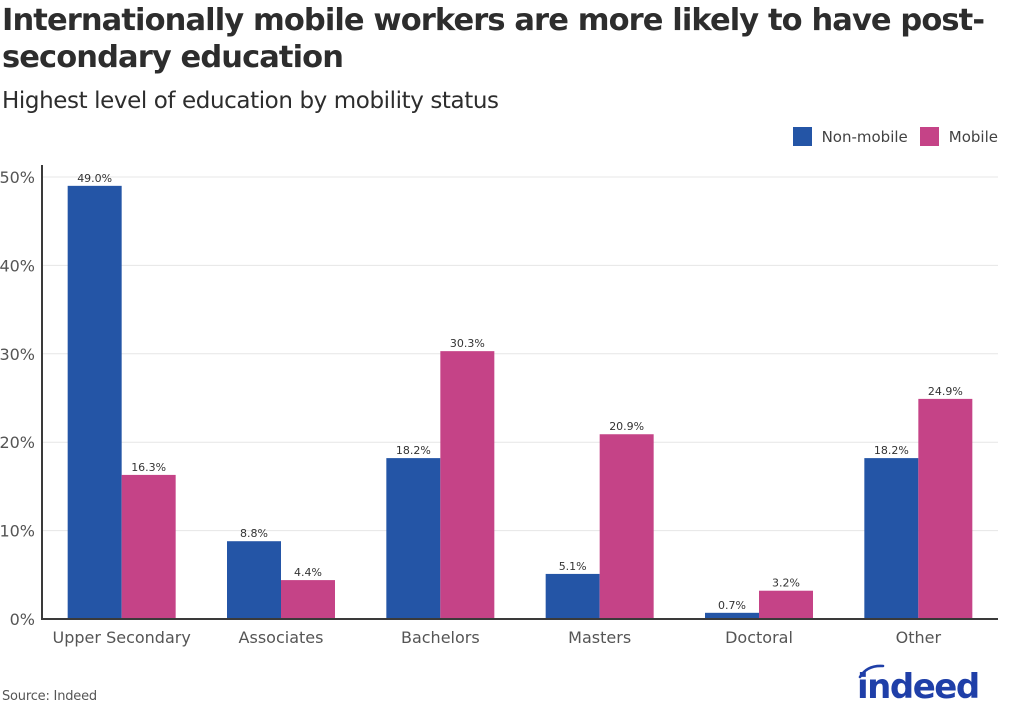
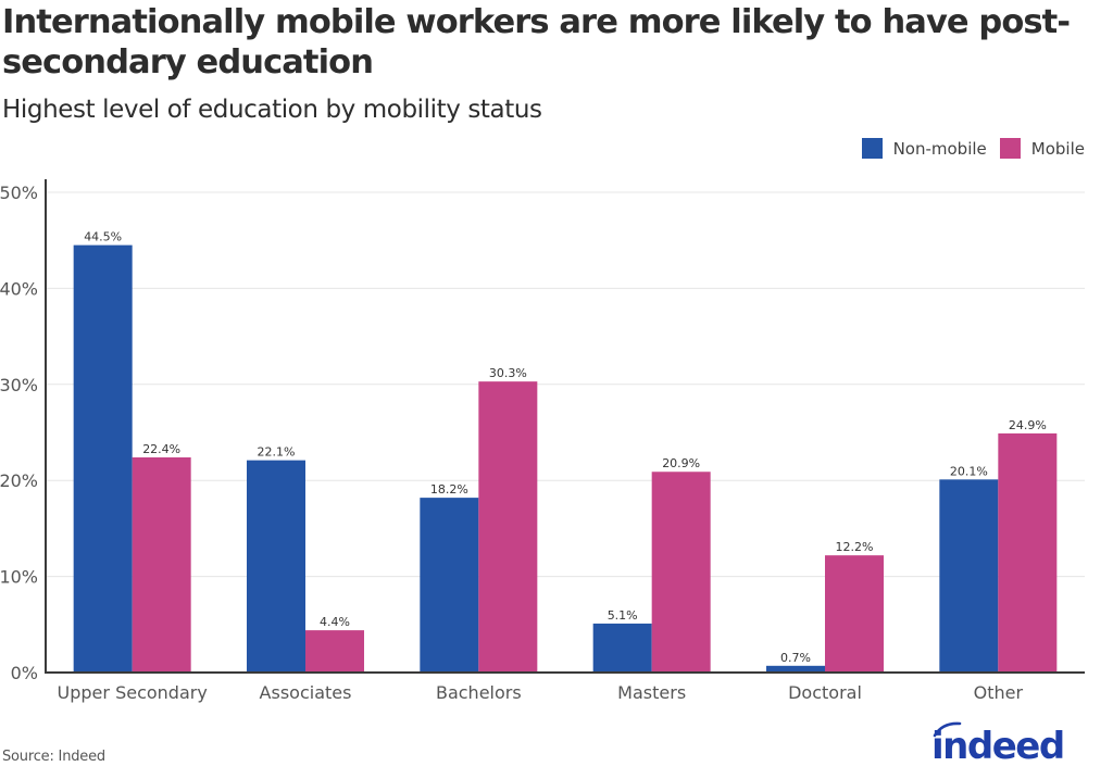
Non-mobile/Upper Secondary: 49.0% -> 44.5%
Mobile/Upper Secondary: 16.3% -> 22.4%
Non-mobile/Associates: 8.8% -> 22.1%
Mobile/Doctoral: 3.2% -> 12.2%
Non-mobile/Other: 18.2% -> 20.1%
